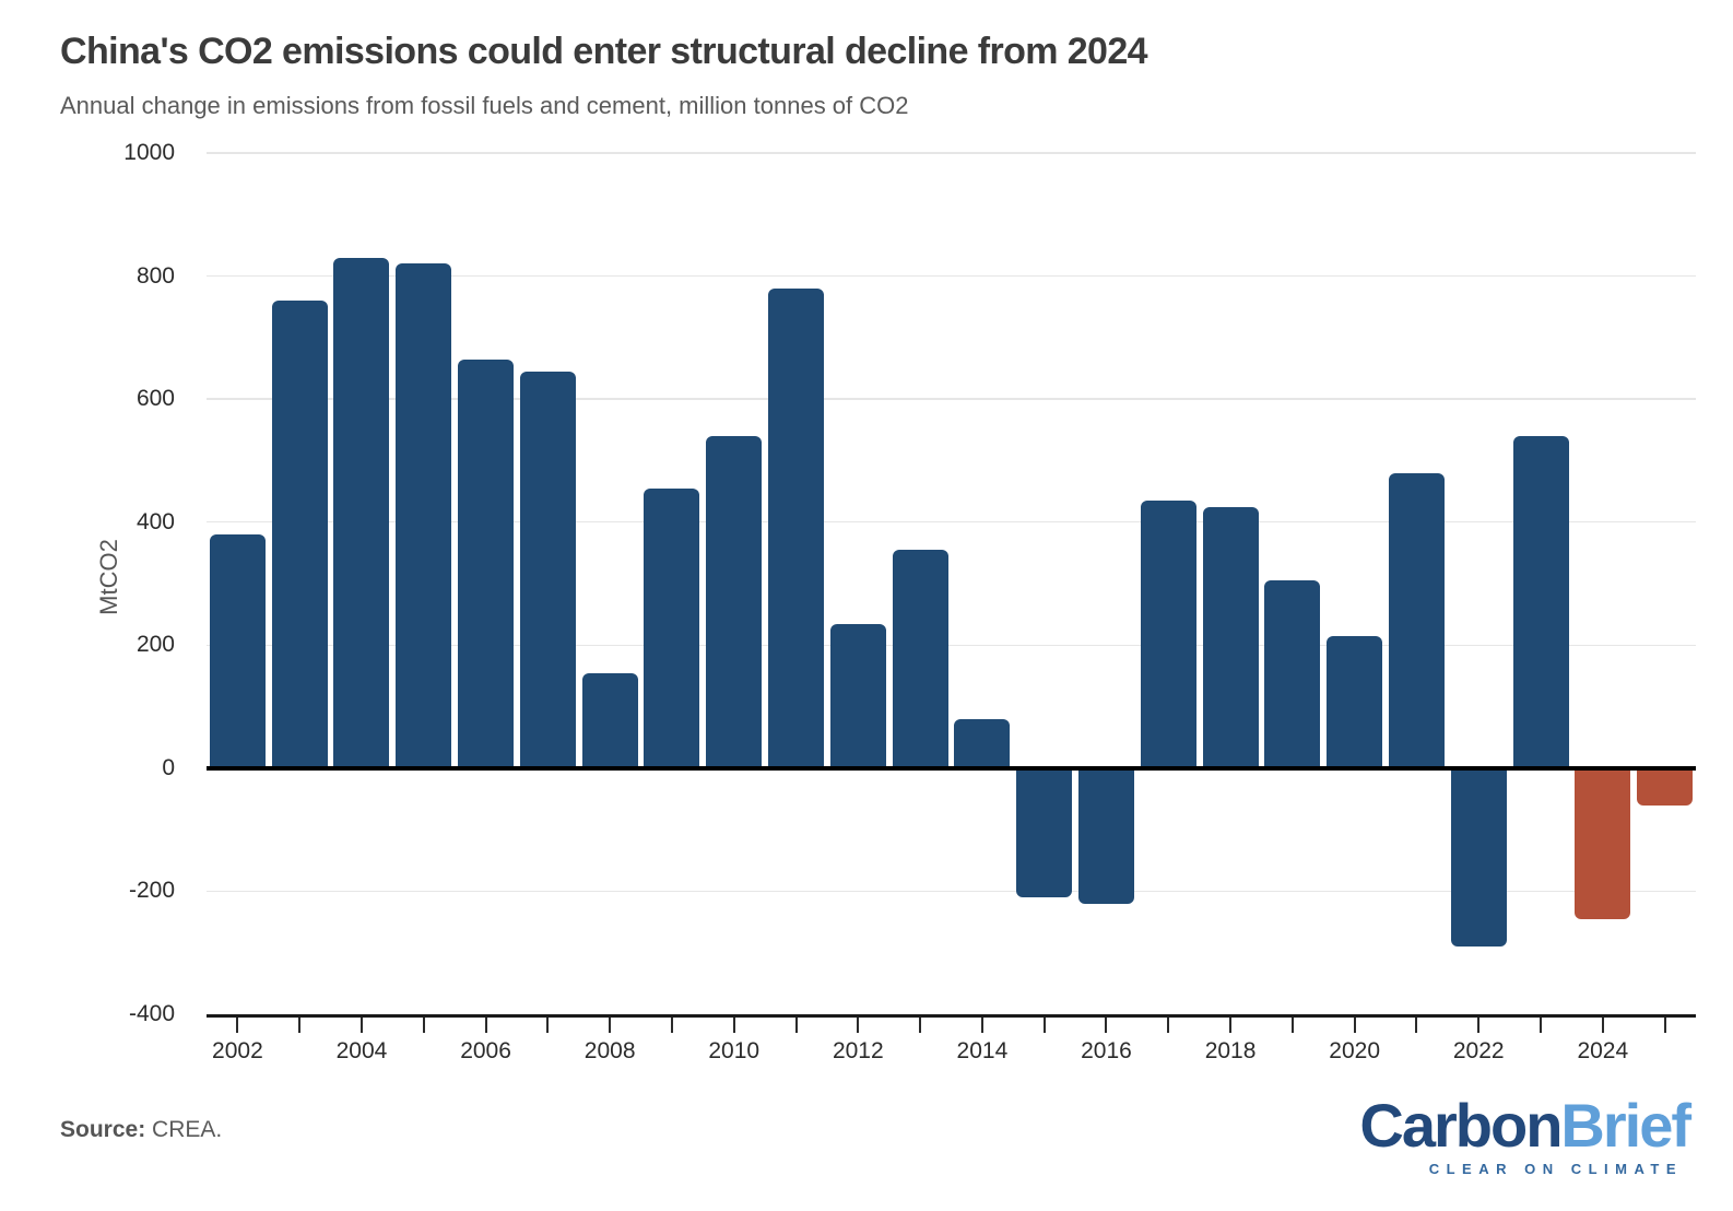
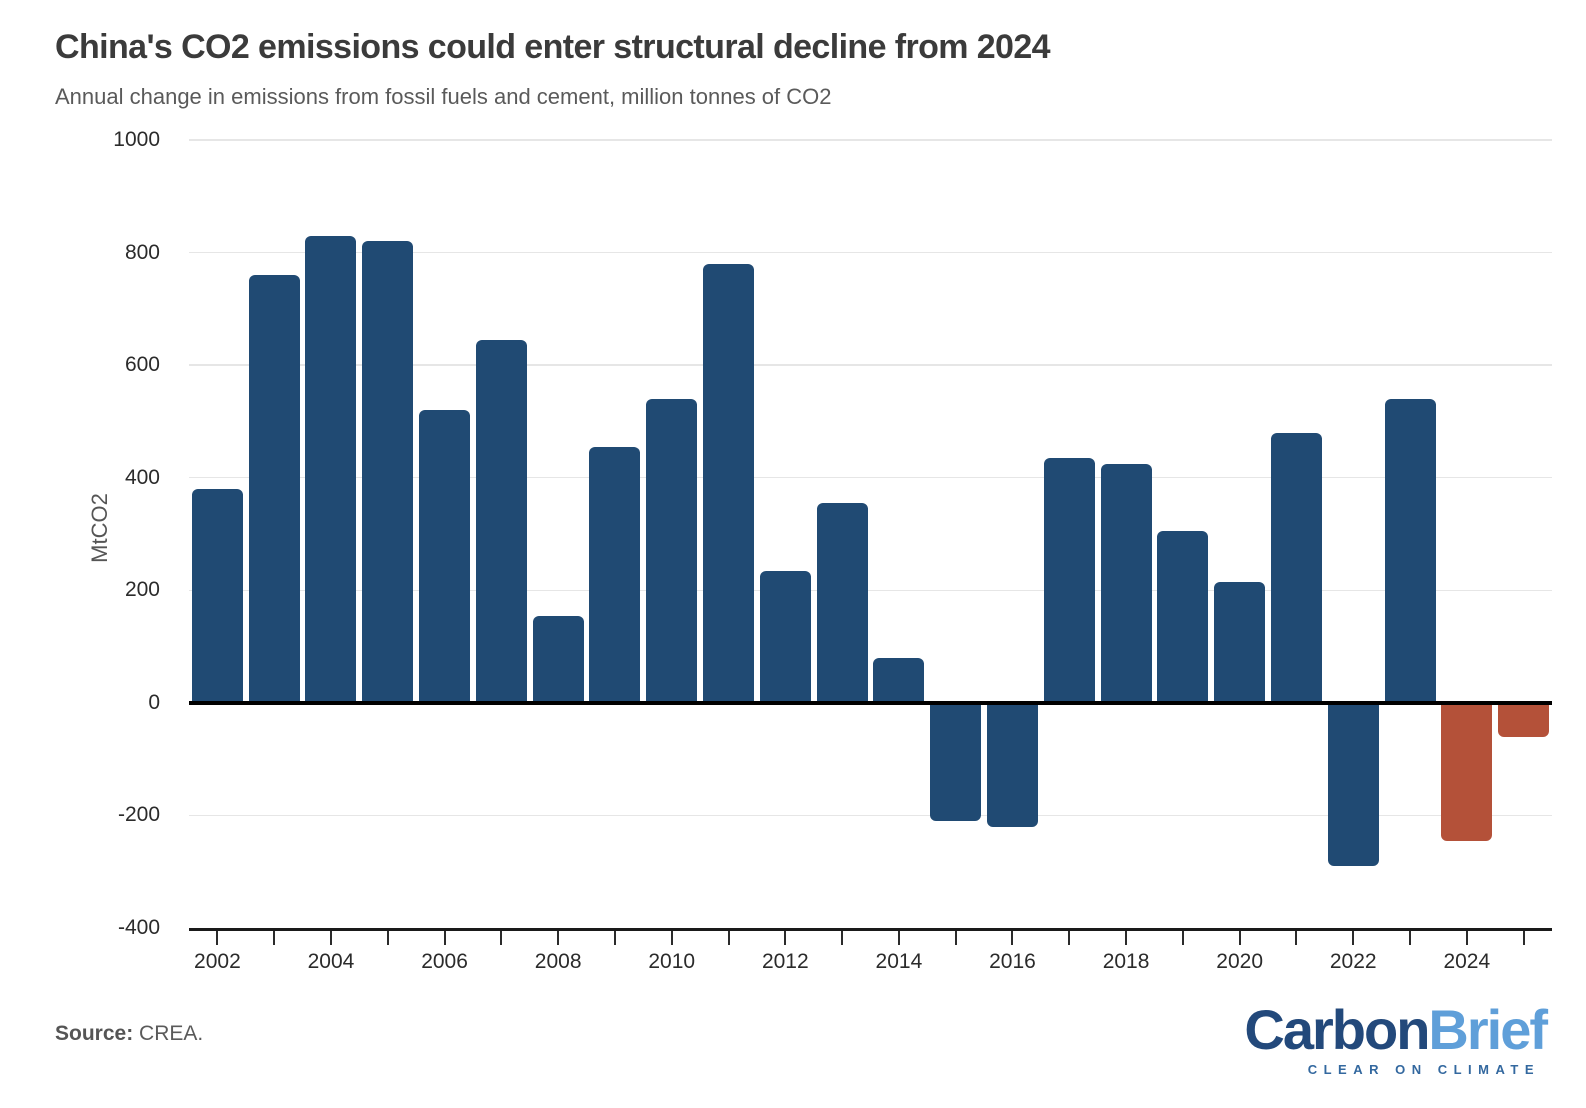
2006: 660 -> 520
